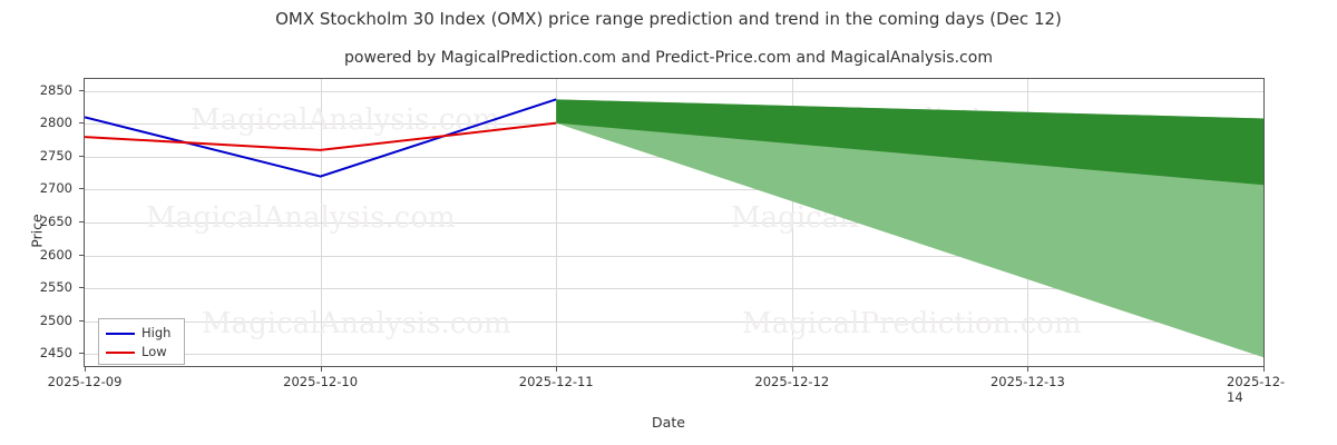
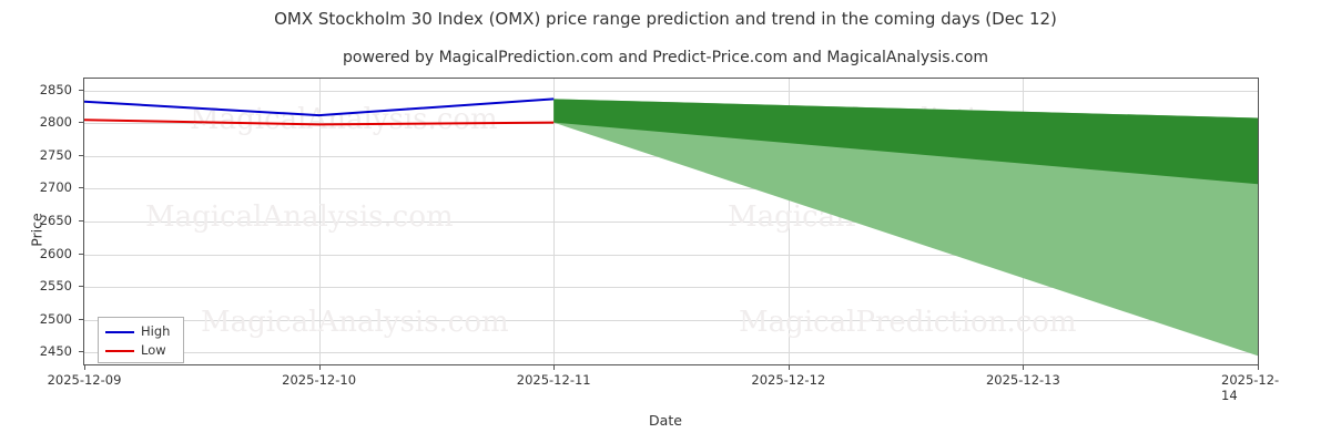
High/2025-12-09: 2810 -> 2830
Low/2025-12-09: 2780 -> 2800
High/2025-12-10: 2720 -> 2810
Low/2025-12-10: 2760 -> 2800
